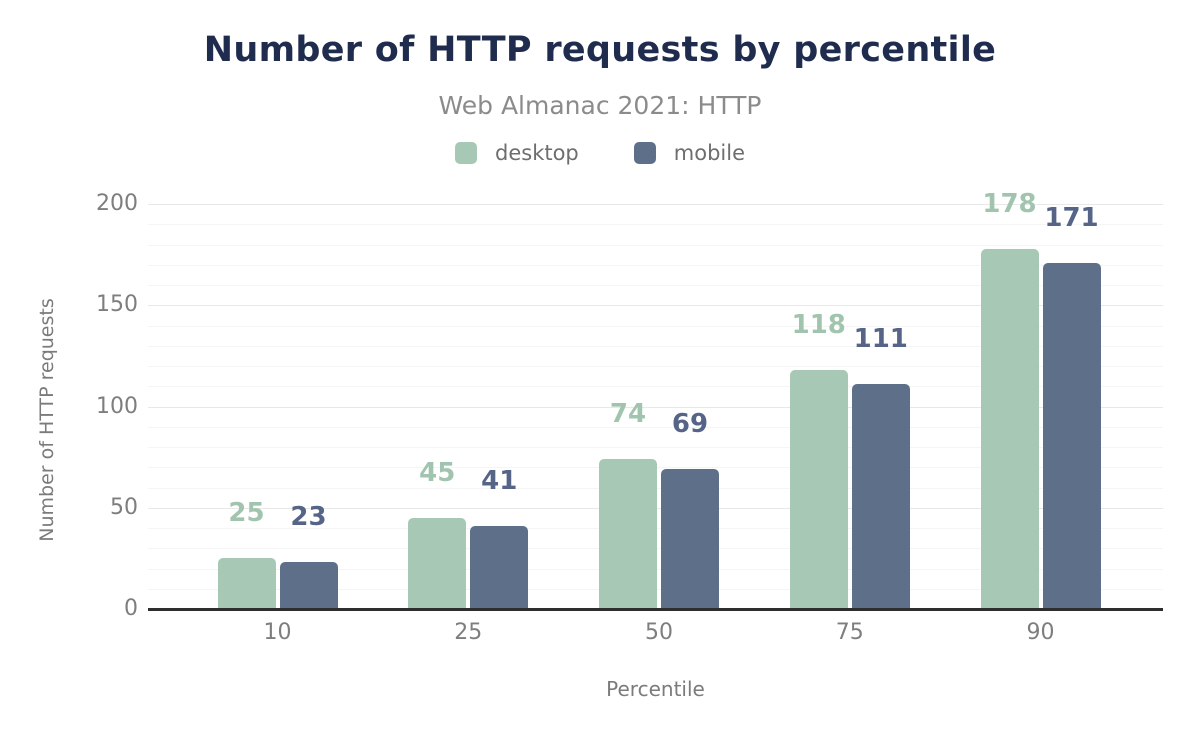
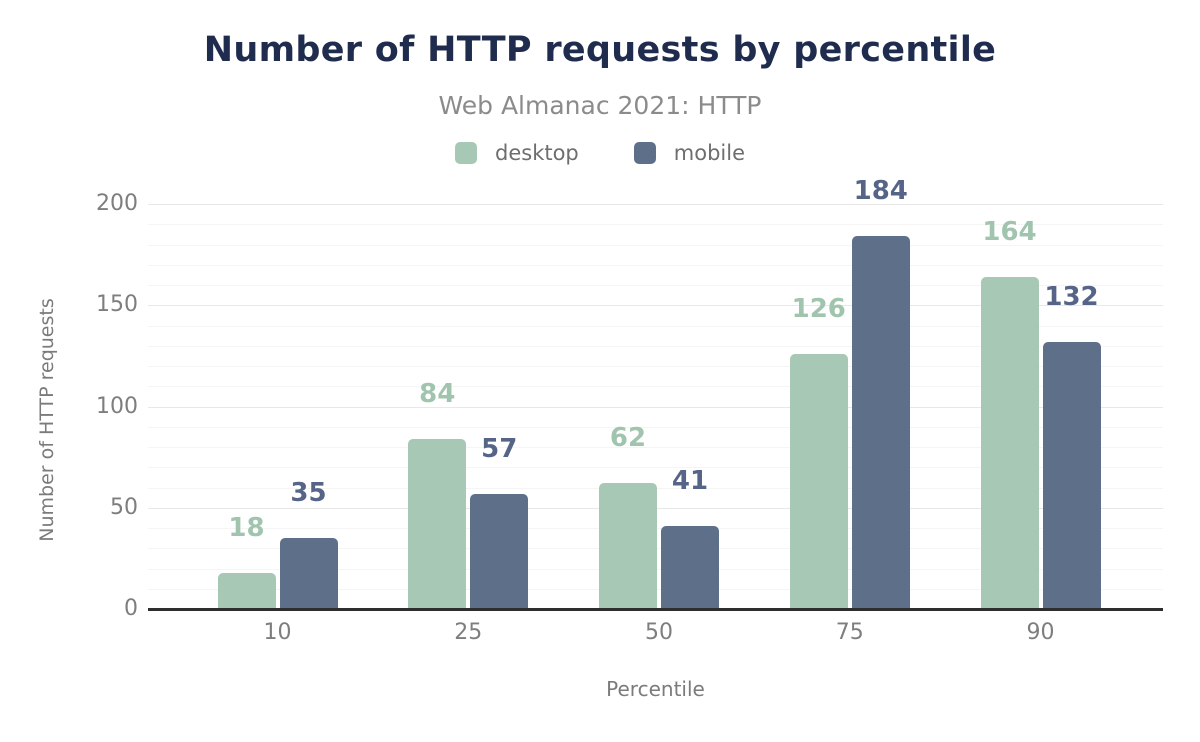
desktop/10: 25 -> 18
mobile/10: 23 -> 35
desktop/25: 45 -> 84
mobile/25: 41 -> 57
desktop/50: 74 -> 62
mobile/50: 69 -> 41
desktop/75: 118 -> 126
mobile/75: 111 -> 184
desktop/90: 178 -> 164
mobile/90: 171 -> 132
